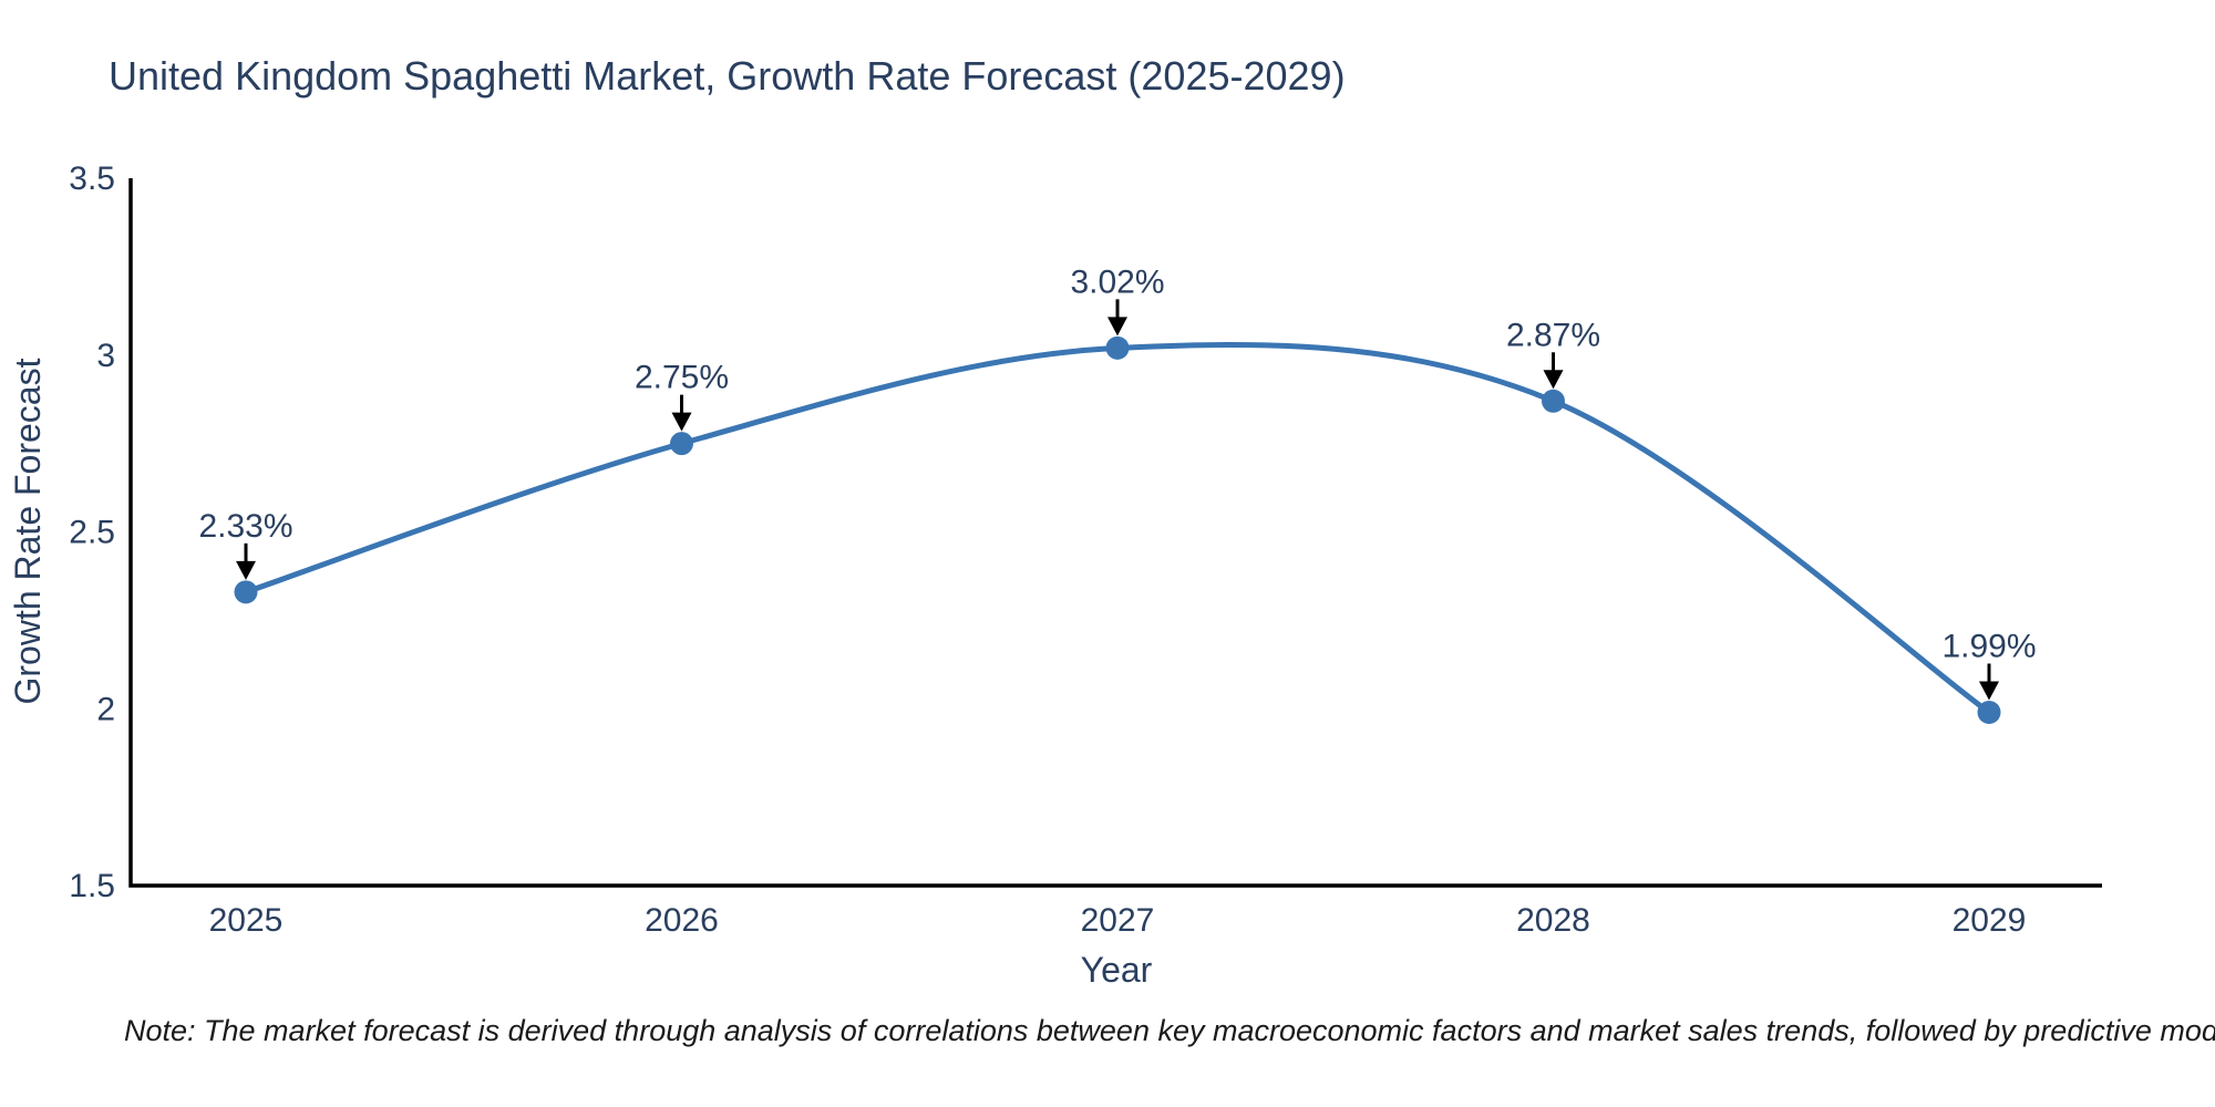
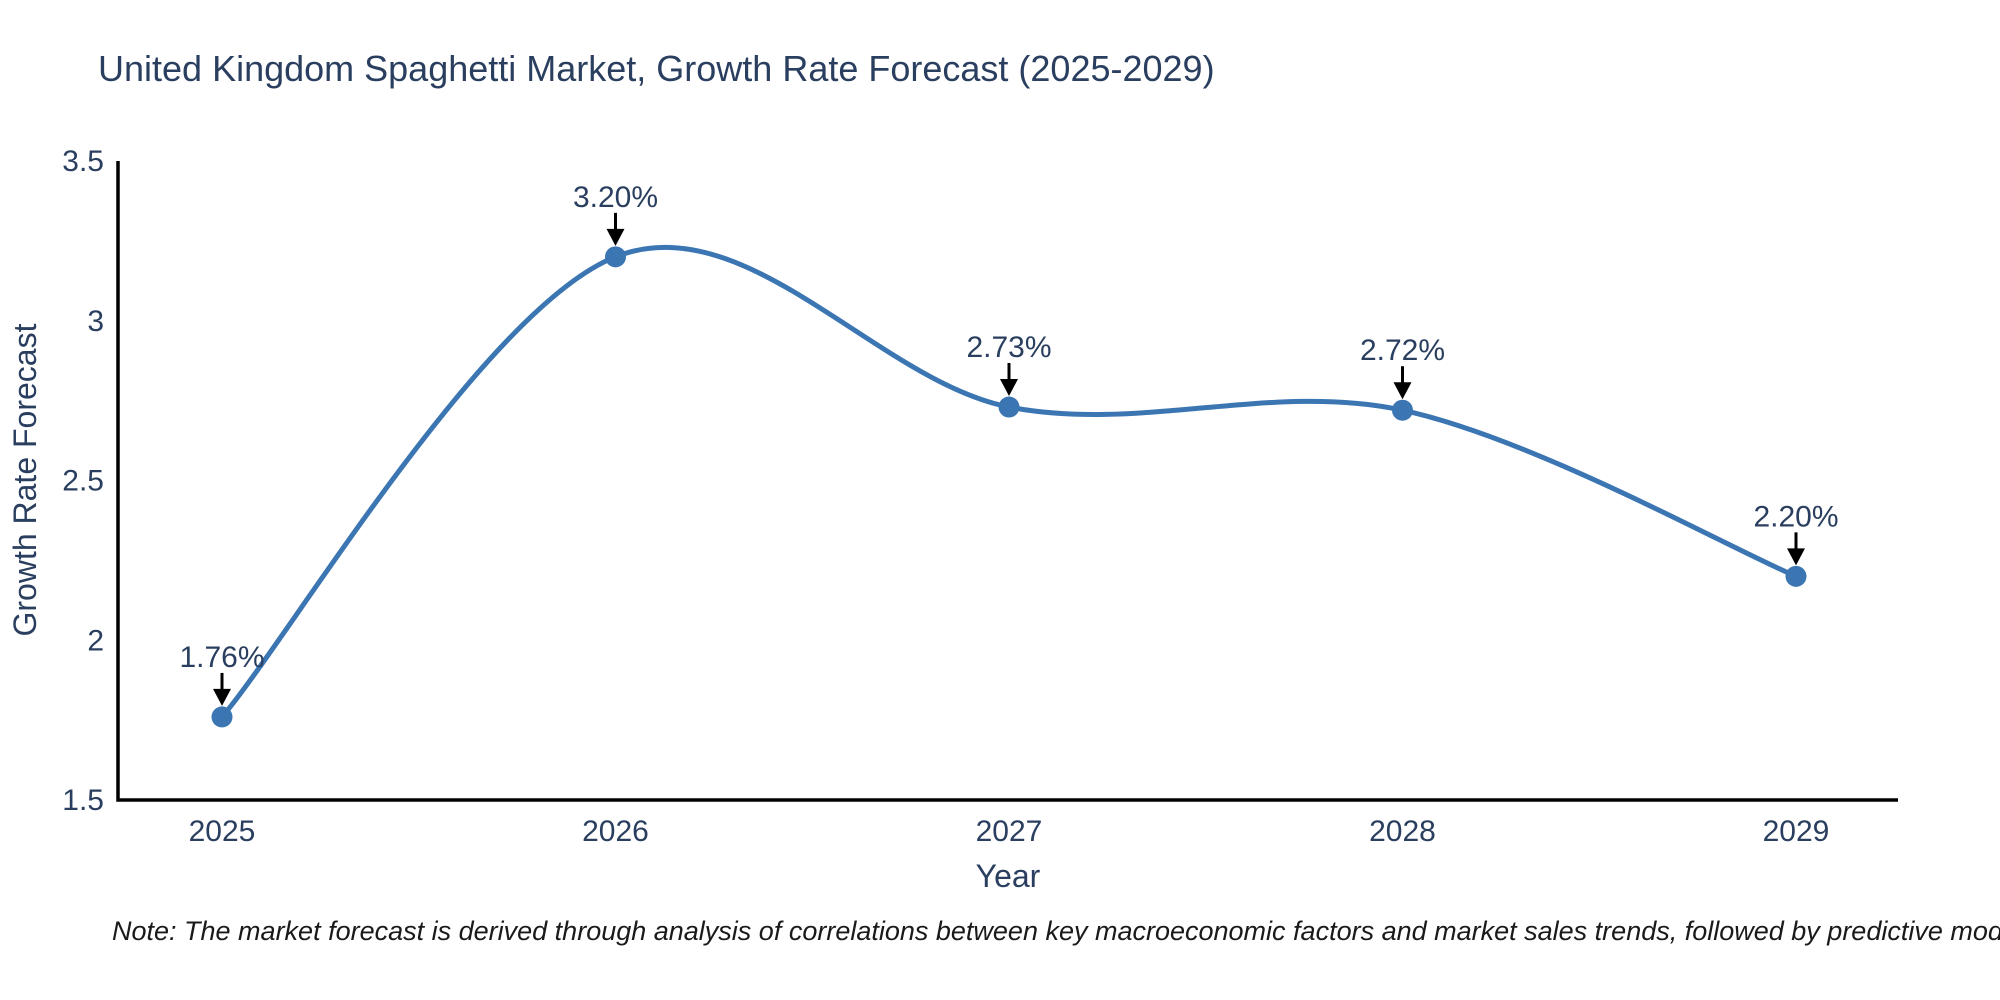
2025: 2.33% -> 1.76%
2026: 2.75% -> 3.20%
2027: 3.02% -> 2.73%
2028: 2.87% -> 2.72%
2029: 1.99% -> 2.20%
